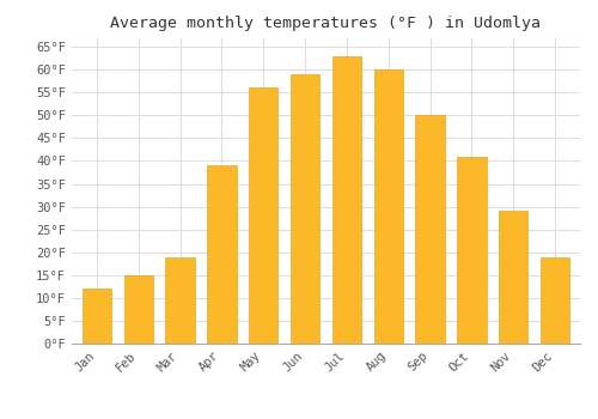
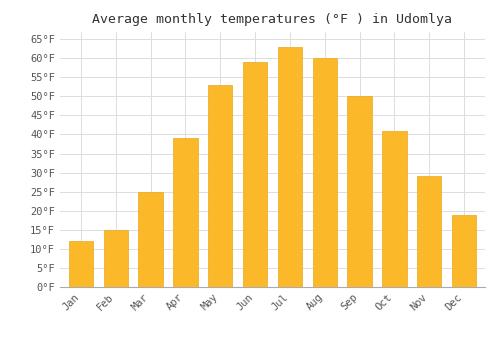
Mar: 19°F -> 25°F
May: 56°F -> 53°F
